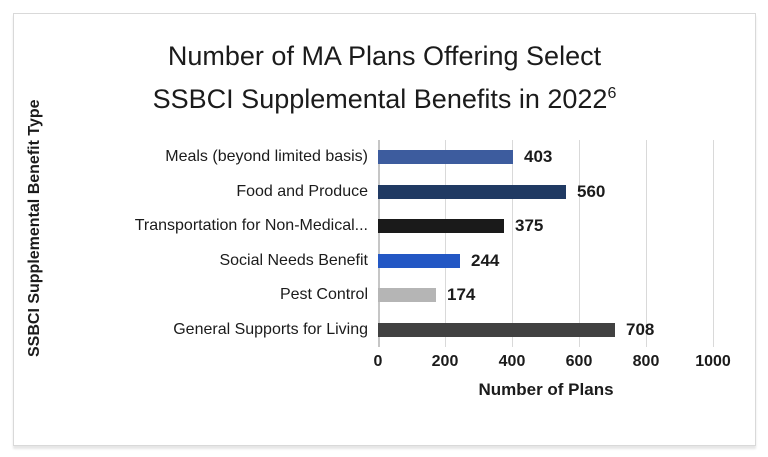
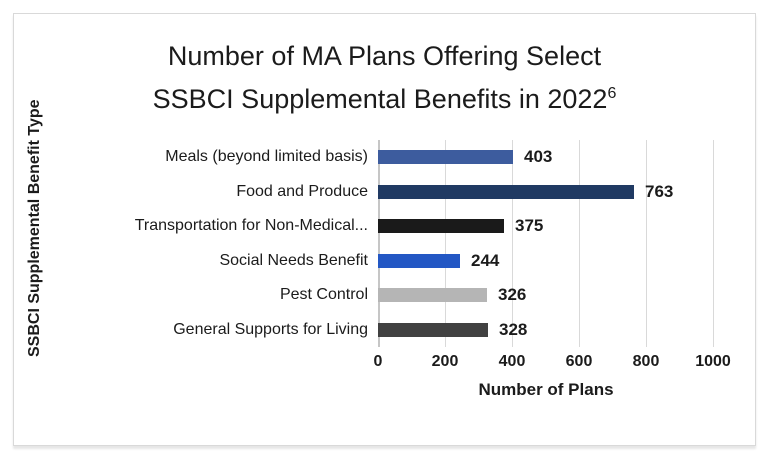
Food and Produce: 560 -> 763
Pest Control: 174 -> 326
General Supports for Living: 708 -> 328
